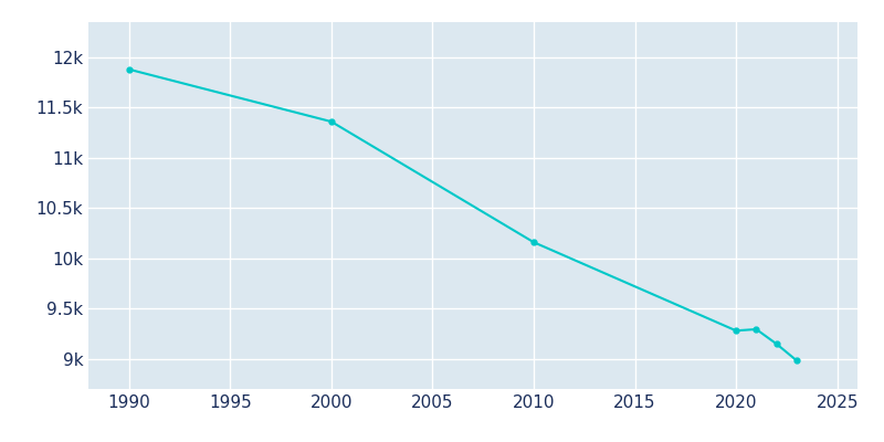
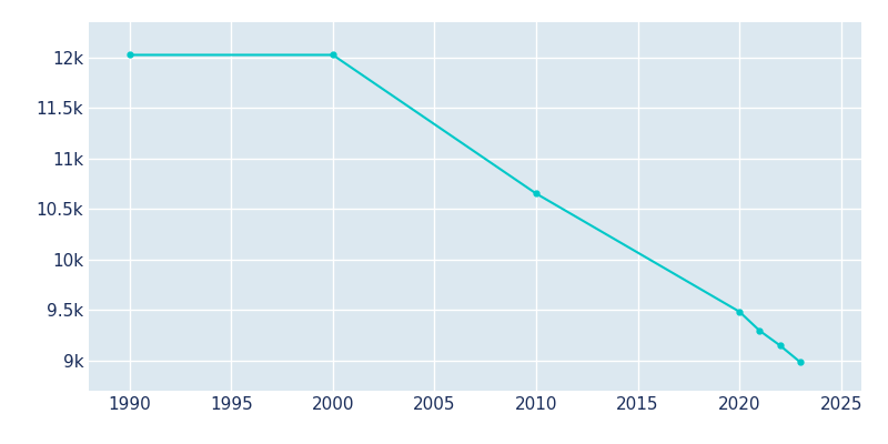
1990: 11.88k -> 12.03k
2000: 11.36k -> 12.03k
2010: 10.16k -> 10.65k
2020: 9.28k -> 9.48k
